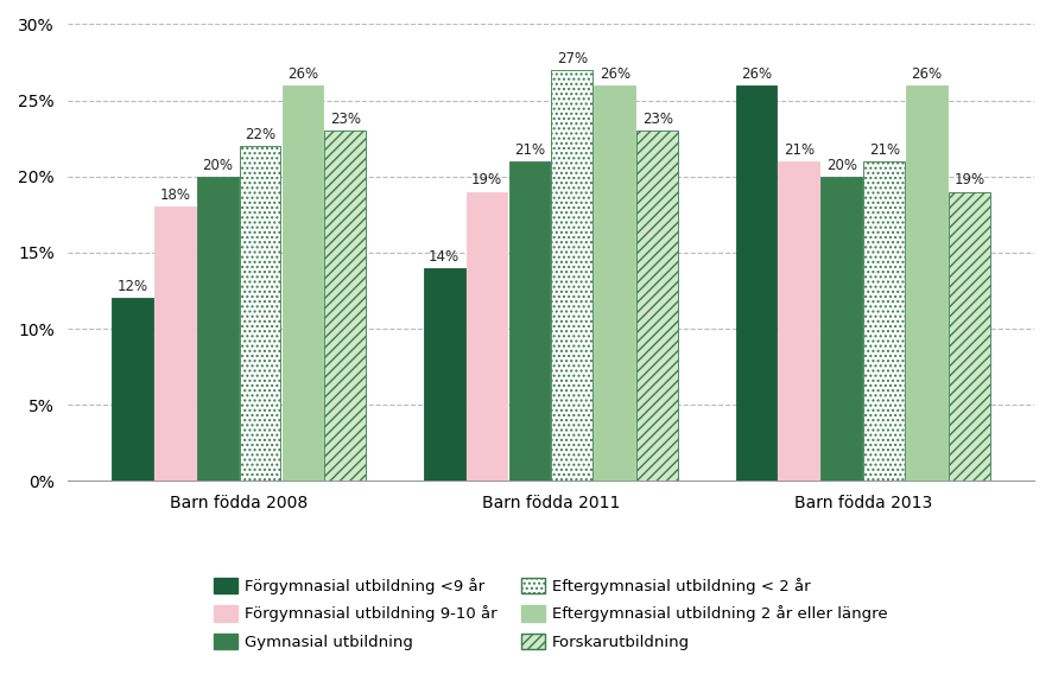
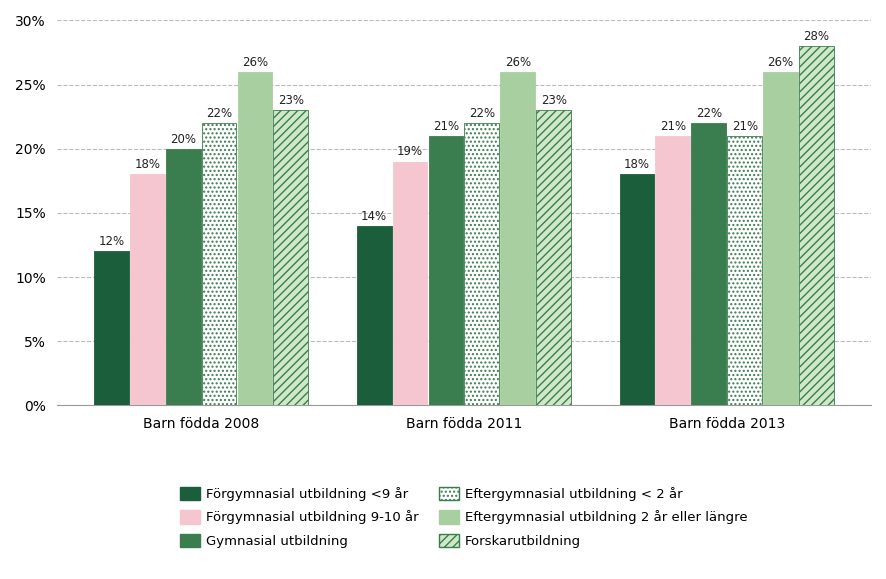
Eftergymnasial utbildning < 2 år/Barn födda 2011: 27% -> 22%
Förgymnasial utbildning <9 år/Barn födda 2013: 26% -> 18%
Gymnasial utbildning/Barn födda 2013: 20% -> 22%
Forskarutbildning/Barn födda 2013: 19% -> 28%
